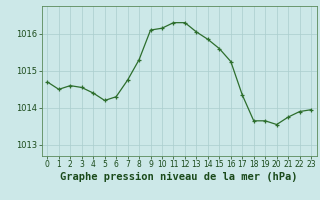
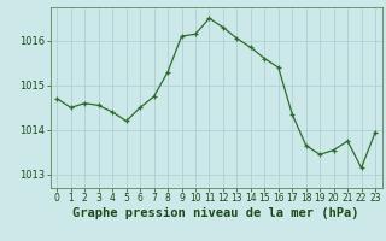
6: 1014.30 -> 1014.50
11: 1016.30 -> 1016.50
16: 1015.25 -> 1015.40
19: 1013.65 -> 1013.45
22: 1013.90 -> 1013.15
